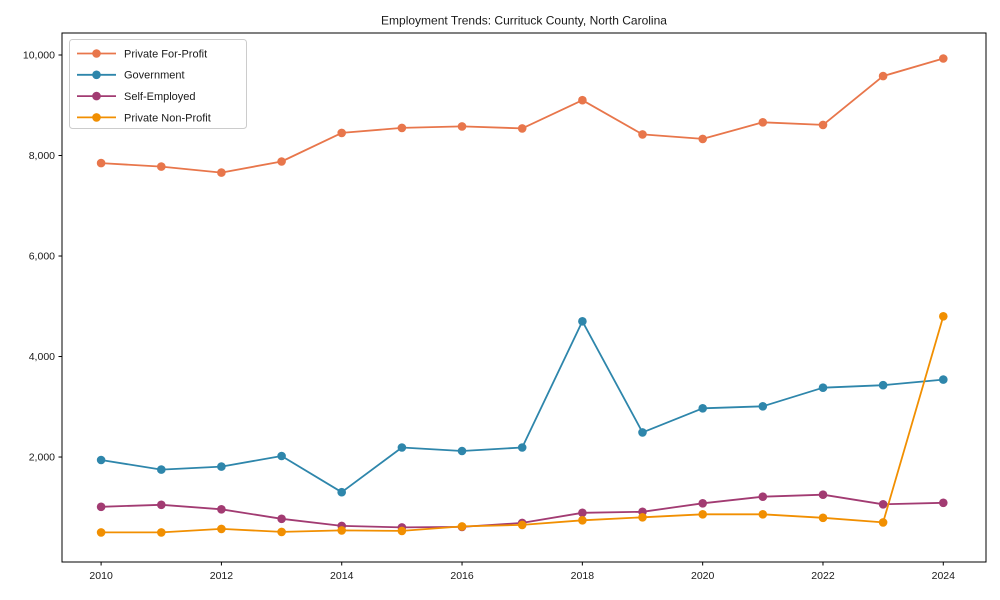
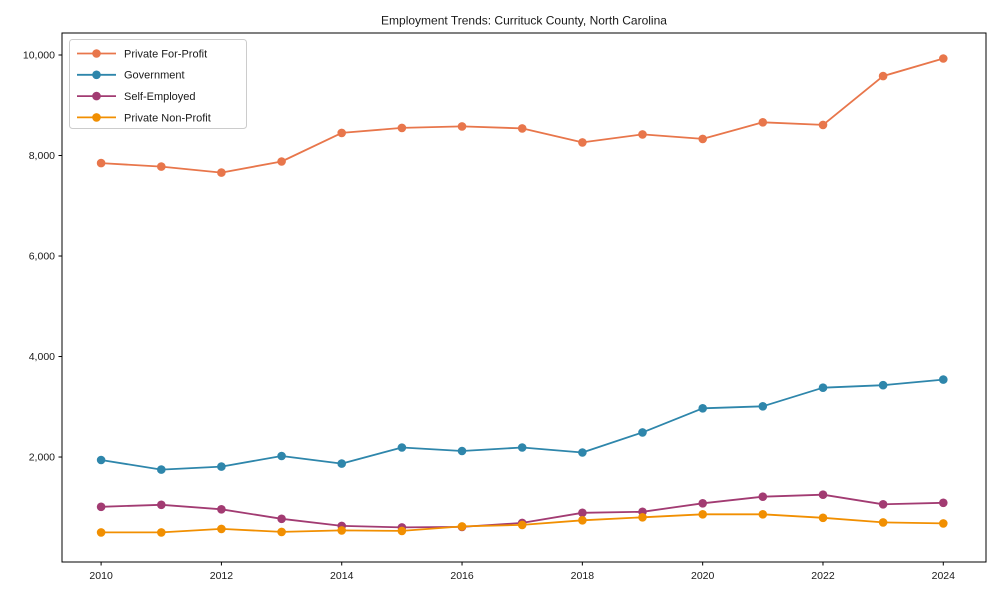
Government/2014: 1300 -> 1900
Private For-Profit/2018: 9100 -> 8300
Government/2018: 4700 -> 2100
Private Non-Profit/2024: 4800 -> 700
